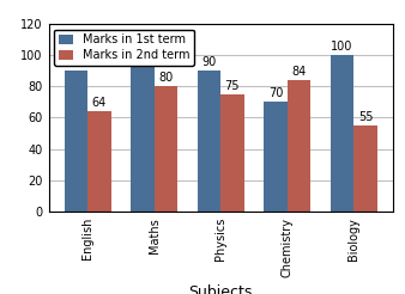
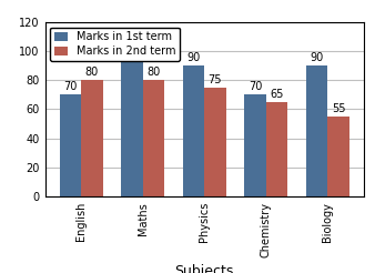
Marks in 1st term/English: 90 -> 70
Marks in 2nd term/English: 64 -> 80
Marks in 2nd term/Chemistry: 84 -> 65
Marks in 1st term/Biology: 100 -> 90
